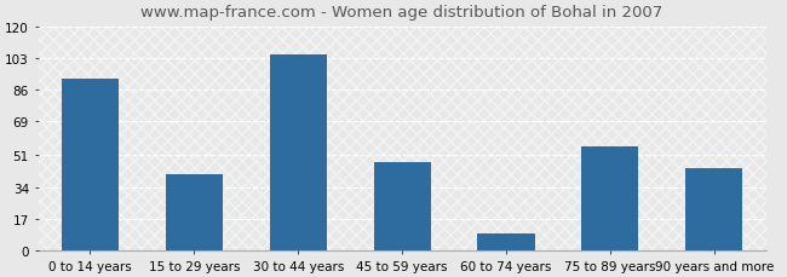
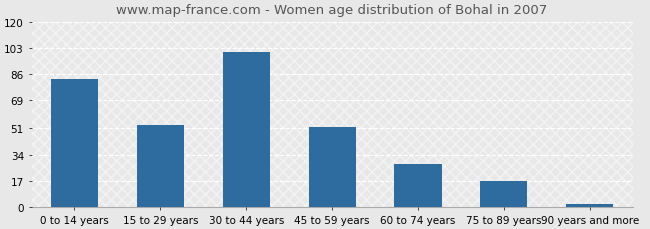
0 to 14 years: 92 -> 83
15 to 29 years: 41 -> 53
30 to 44 years: 105 -> 100
45 to 59 years: 47 -> 52
60 to 74 years: 9 -> 28
75 to 89 years: 56 -> 17
90 years and more: 44 -> 2
